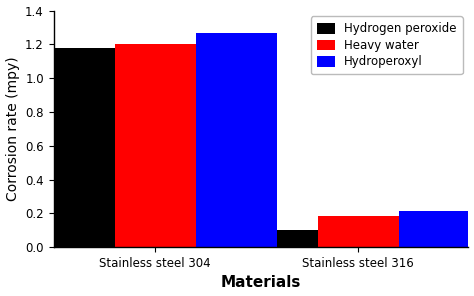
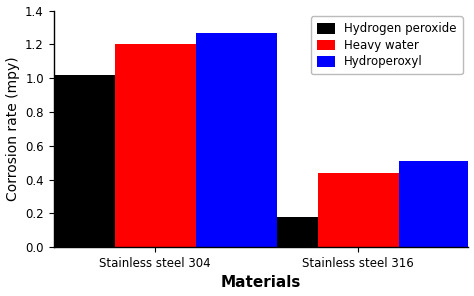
Hydrogen peroxide/Stainless steel 304: 1.18 -> 1.02
Hydrogen peroxide/Stainless steel 316: 0.10 -> 0.18
Heavy water/Stainless steel 316: 0.18 -> 0.44
Hydroperoxyl/Stainless steel 316: 0.21 -> 0.51
